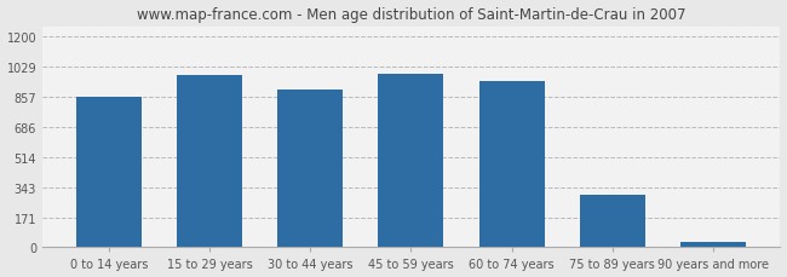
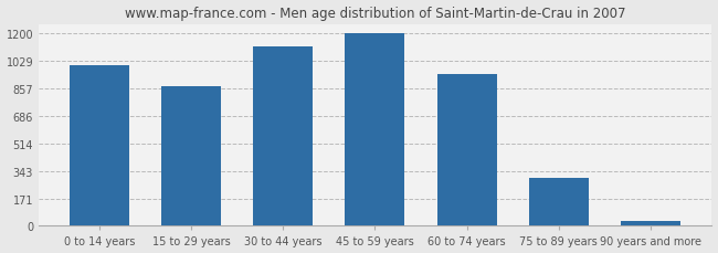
0 to 14 years: 860 -> 1000
15 to 29 years: 980 -> 870
30 to 44 years: 900 -> 1120
45 to 59 years: 990 -> 1200
